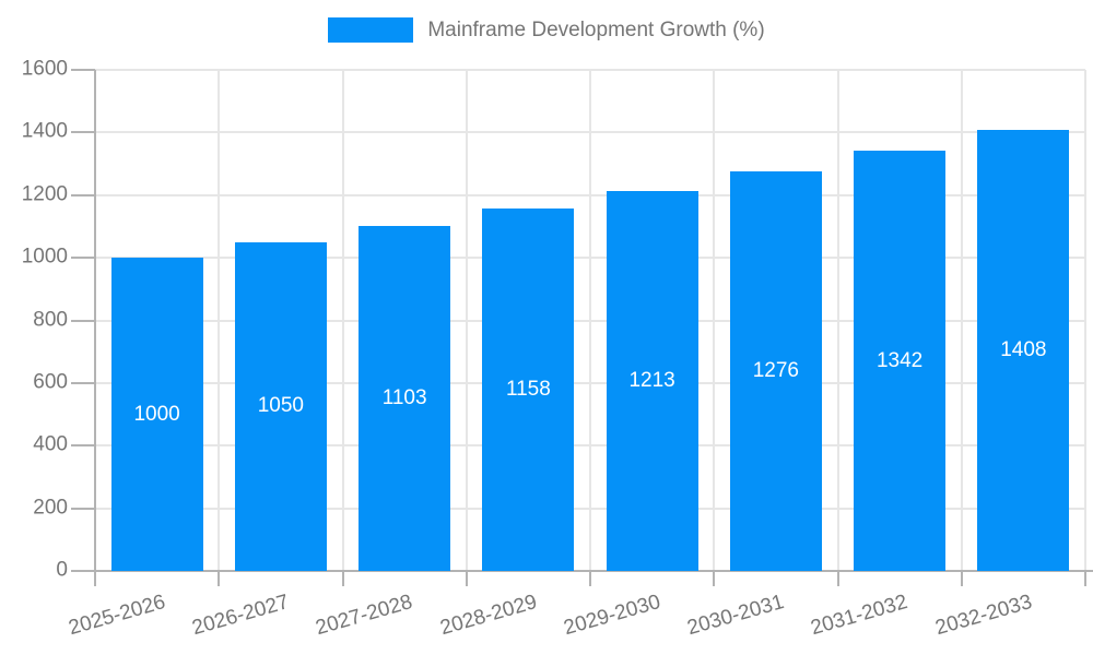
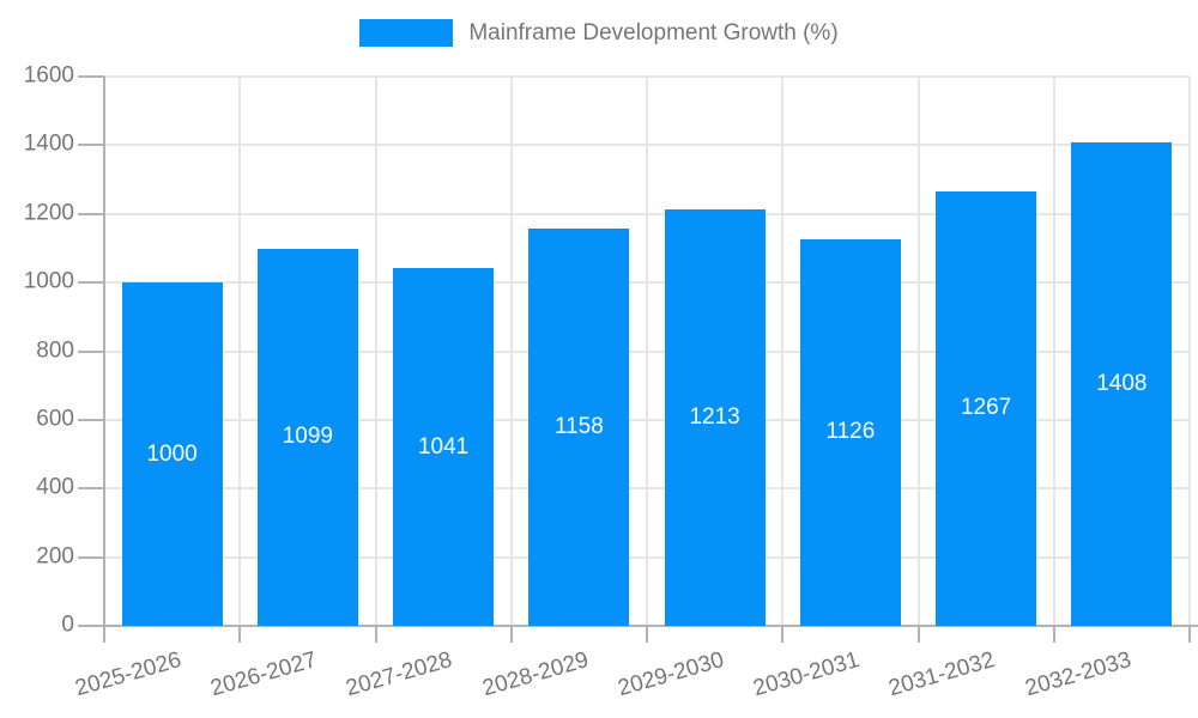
2026-2027: 1050 -> 1099
2027-2028: 1103 -> 1041
2030-2031: 1276 -> 1126
2031-2032: 1342 -> 1267
